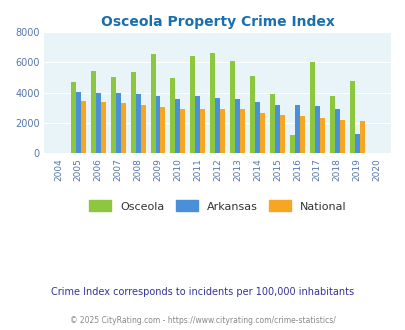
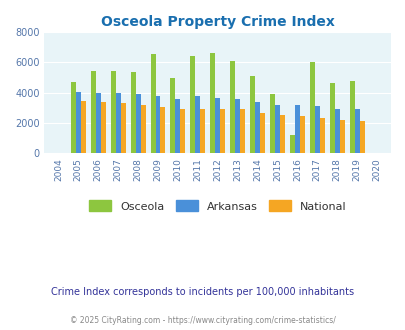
Osceola/2007: 5000 -> 5400
Osceola/2018: 3800 -> 4600
Arkansas/2019: 1300 -> 2900
